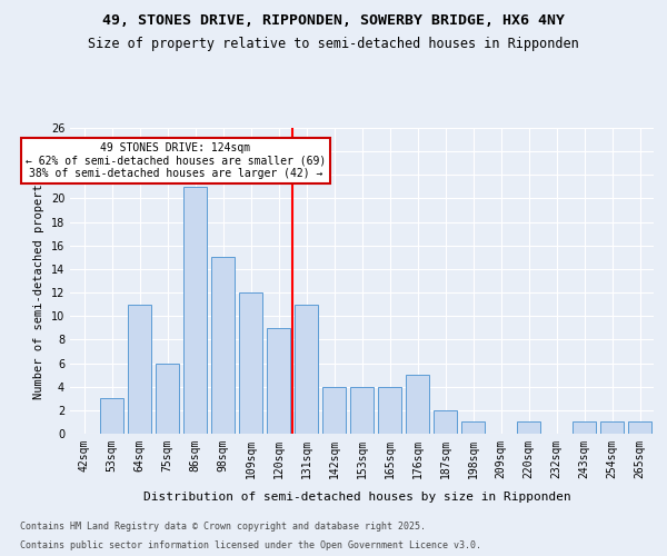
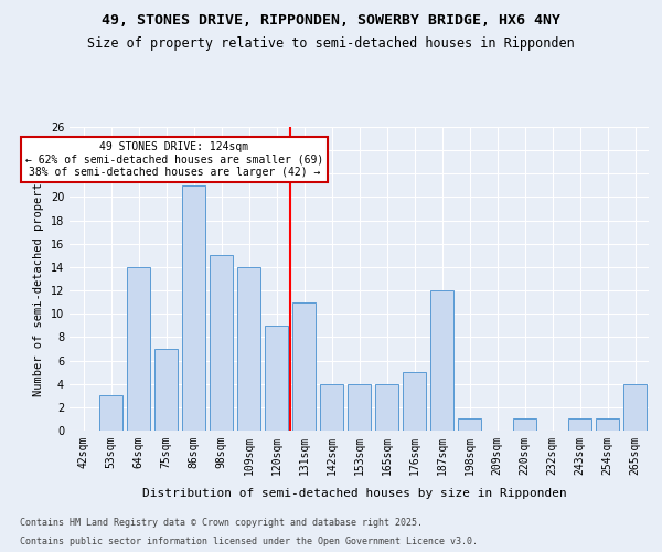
64sqm: 11 -> 14
75sqm: 6 -> 7
109sqm: 12 -> 14
187sqm: 2 -> 12
265sqm: 1 -> 4
